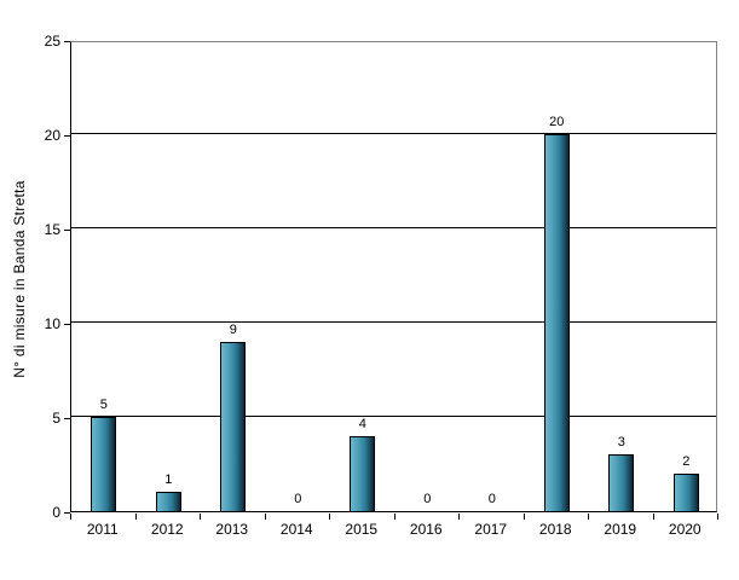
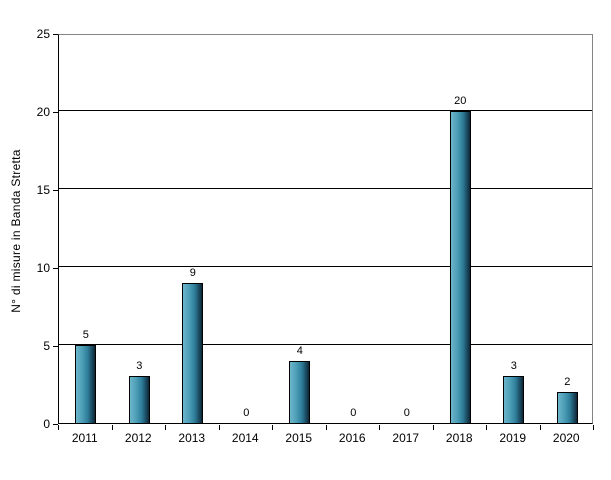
2012: 1 -> 3
